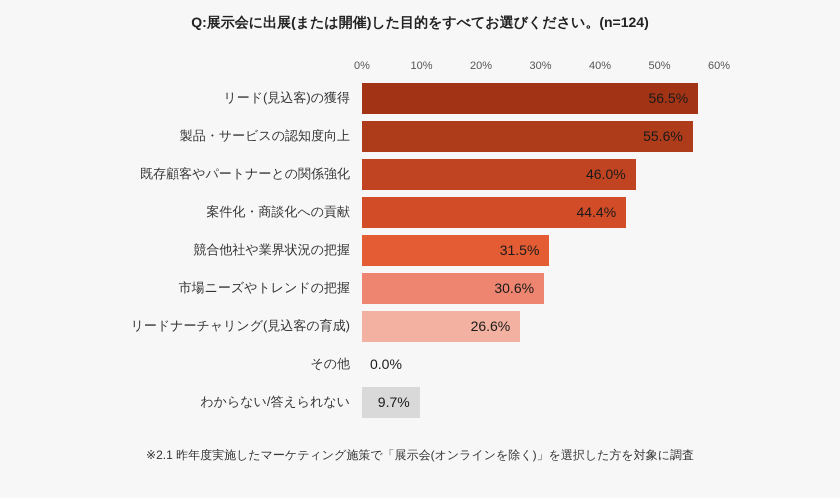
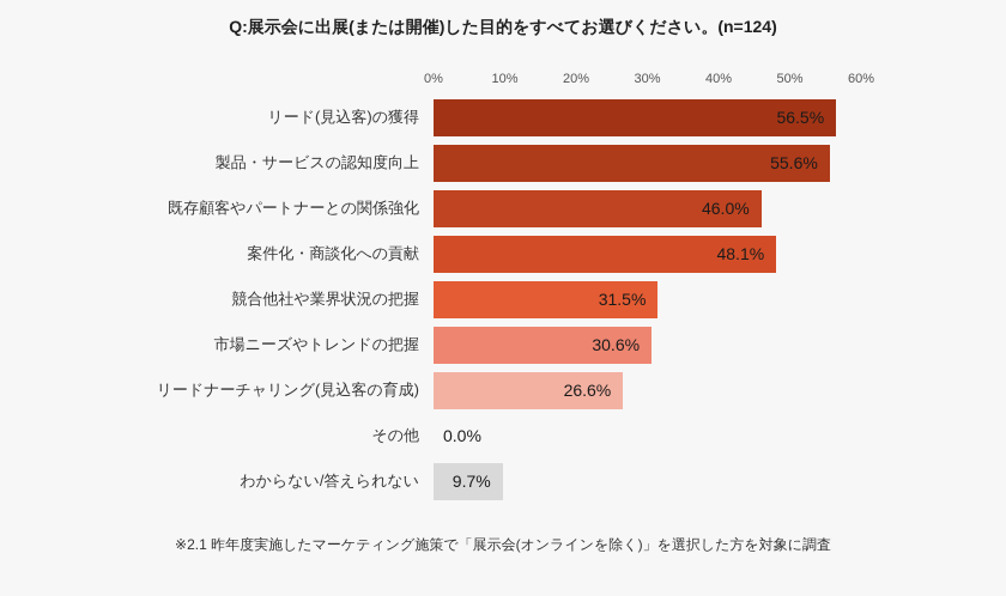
案件化・商談化への貢献: 44.4% -> 48.1%
